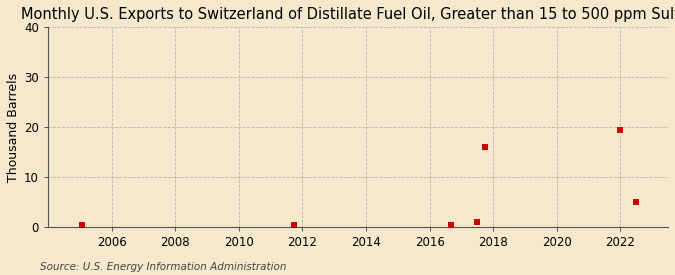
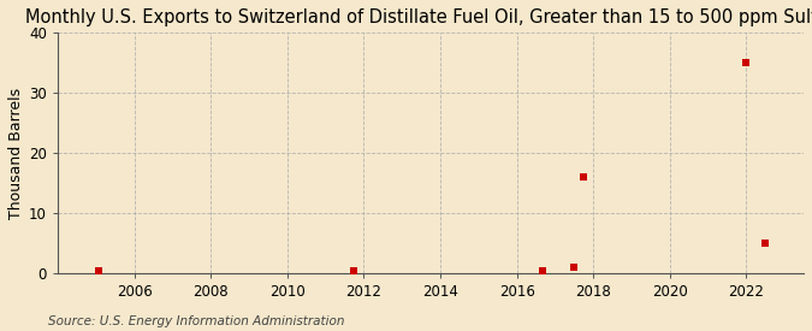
2022: 19.5 -> 35.0
